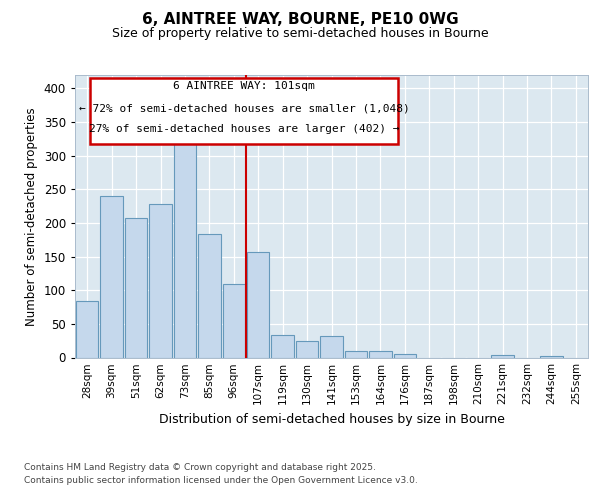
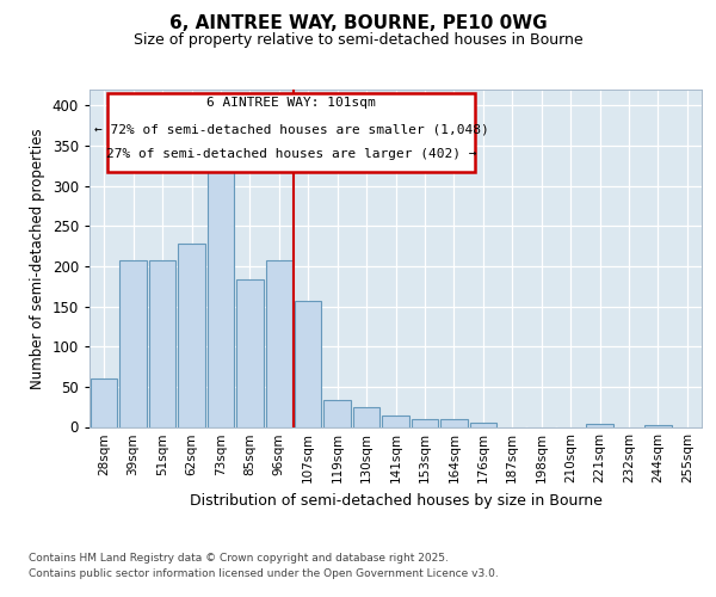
28sqm: 84 -> 60
39sqm: 240 -> 208
96sqm: 110 -> 207
141sqm: 32 -> 14
